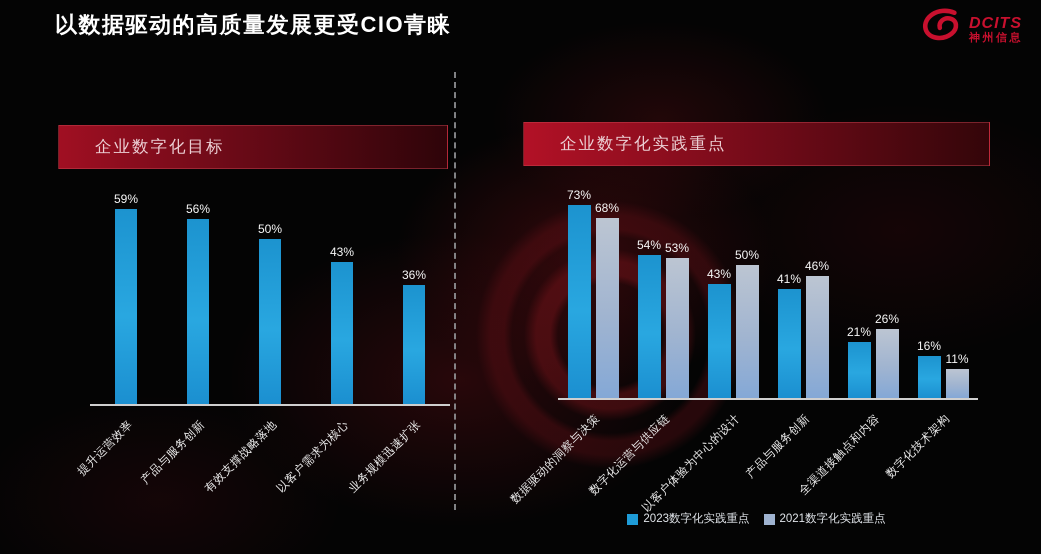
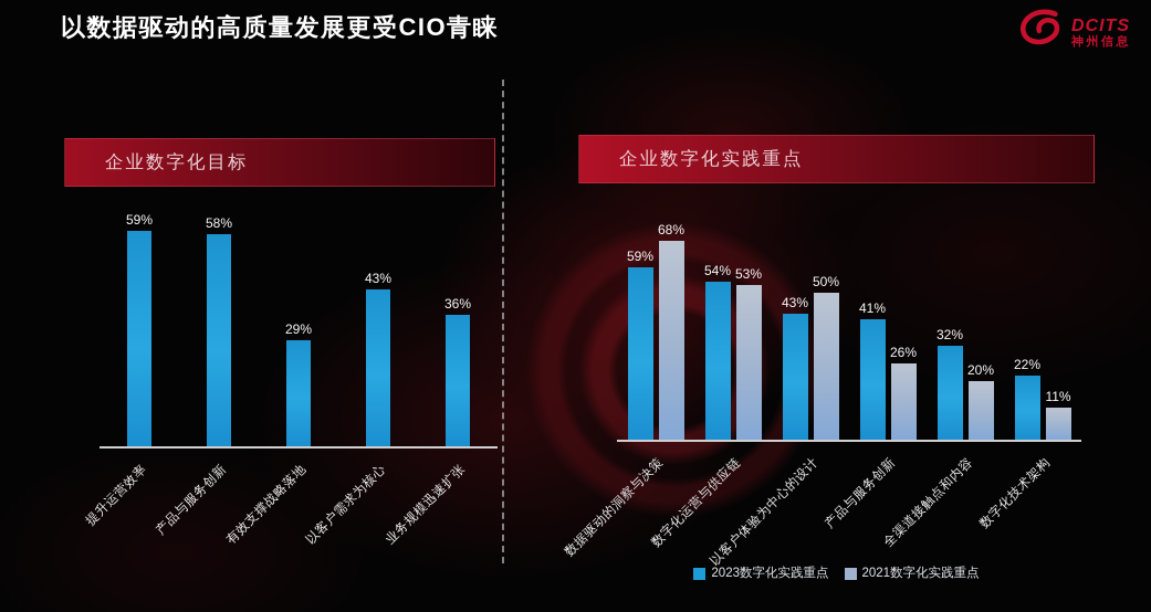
企业数字化目标/产品与服务创新: 56% -> 58%
企业数字化目标/有效支撑战略落地: 50% -> 29%
企业数字化实践重点/2023数字化实践重点/数据驱动的洞察与决策: 73% -> 59%
企业数字化实践重点/2021数字化实践重点/产品与服务创新: 46% -> 26%
企业数字化实践重点/2023数字化实践重点/全渠道接触点和内容: 21% -> 32%
企业数字化实践重点/2021数字化实践重点/全渠道接触点和内容: 26% -> 20%
企业数字化实践重点/2023数字化实践重点/数字化技术架构: 16% -> 22%
